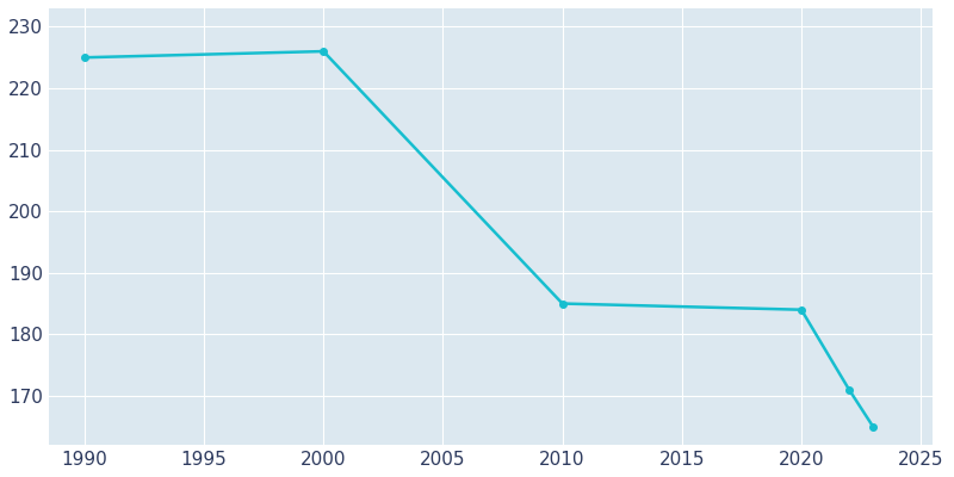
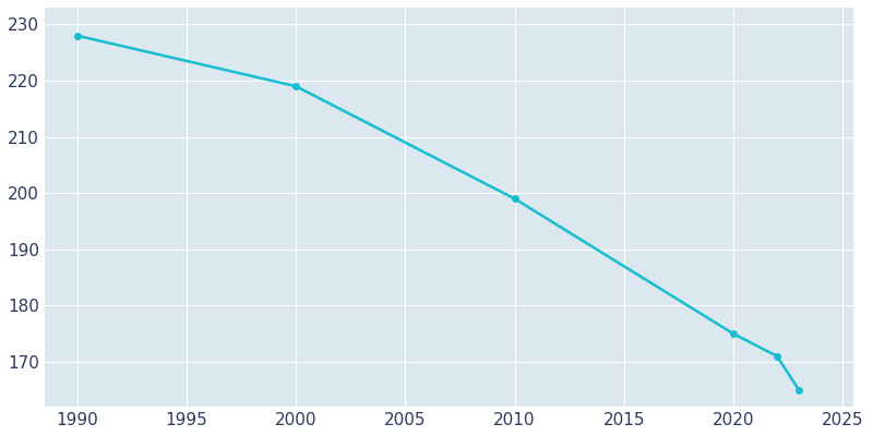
1990: 225 -> 228
2000: 226 -> 219
2010: 185 -> 199
2020: 184 -> 175
